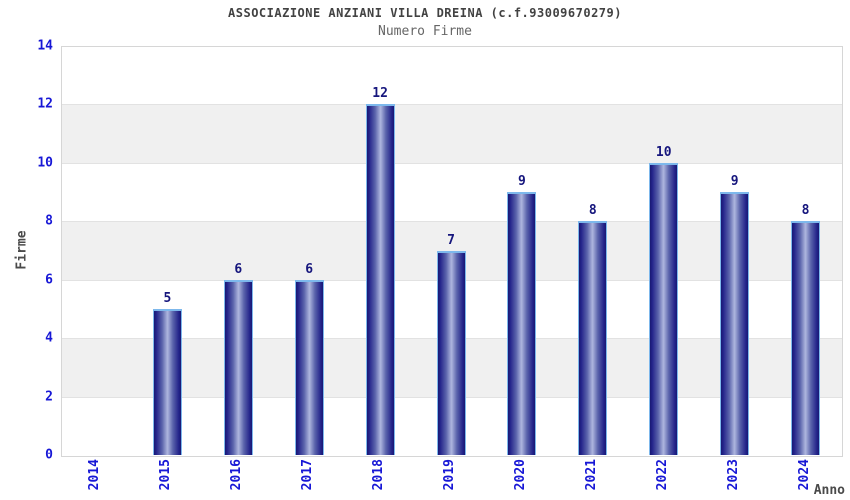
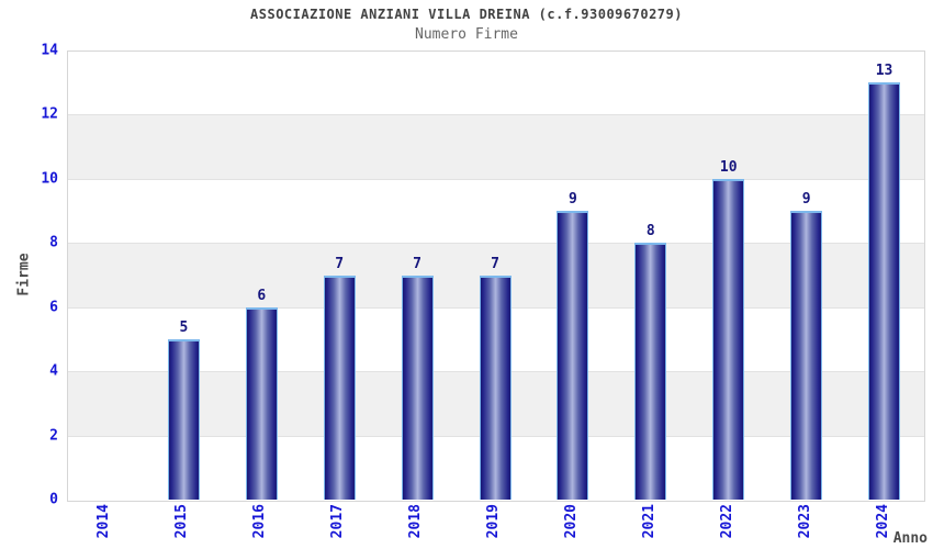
2017: 6 -> 7
2018: 12 -> 7
2024: 8 -> 13
